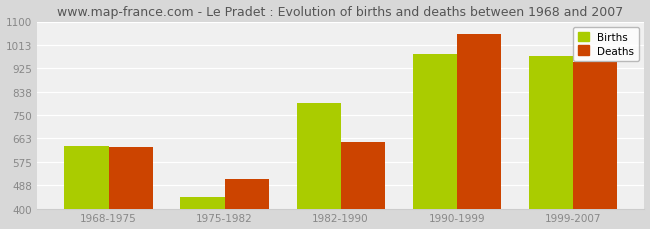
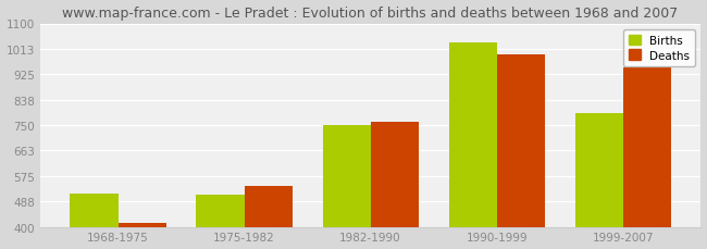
Births/1968-1975: 635 -> 513
Deaths/1968-1975: 630 -> 412
Births/1975-1982: 445 -> 511
Deaths/1975-1982: 510 -> 540
Births/1982-1990: 795 -> 751
Deaths/1982-1990: 650 -> 762
Births/1990-1999: 980 -> 1035
Deaths/1990-1999: 1055 -> 993
Births/1999-2007: 970 -> 793
